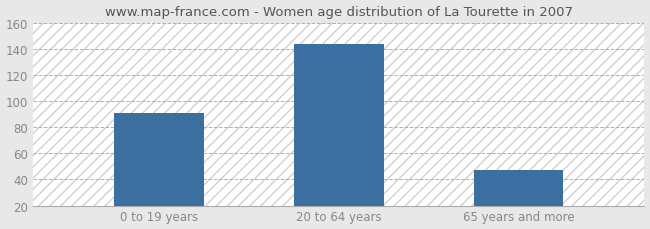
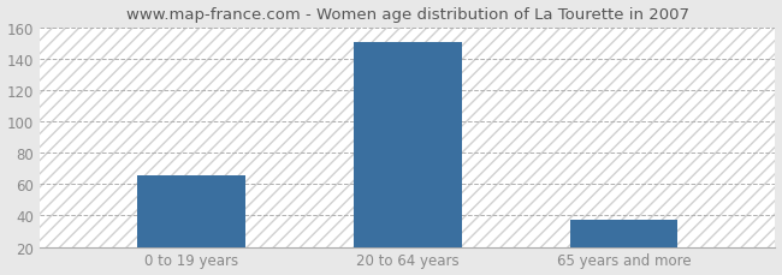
0 to 19 years: 91 -> 66
20 to 64 years: 144 -> 151
65 years and more: 47 -> 37
